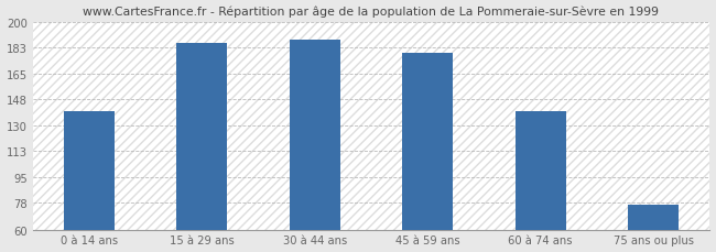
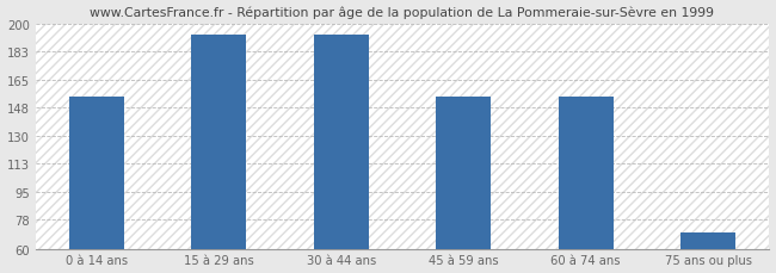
0 à 14 ans: 140 -> 155
15 à 29 ans: 186 -> 193
30 à 44 ans: 188 -> 193
45 à 59 ans: 179 -> 155
60 à 74 ans: 140 -> 155
75 ans ou plus: 77 -> 70
